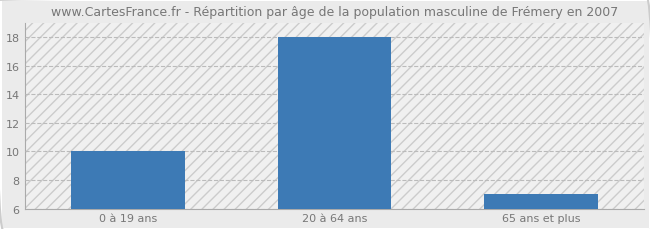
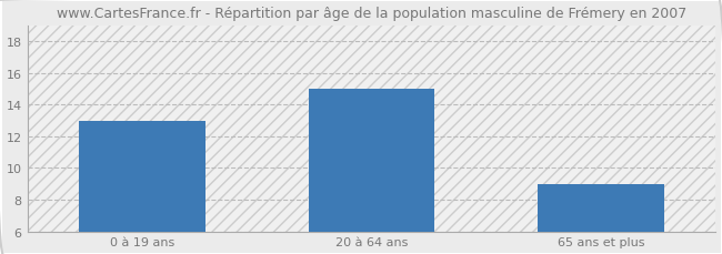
0 à 19 ans: 10 -> 13
20 à 64 ans: 18 -> 15
65 ans et plus: 7 -> 9
